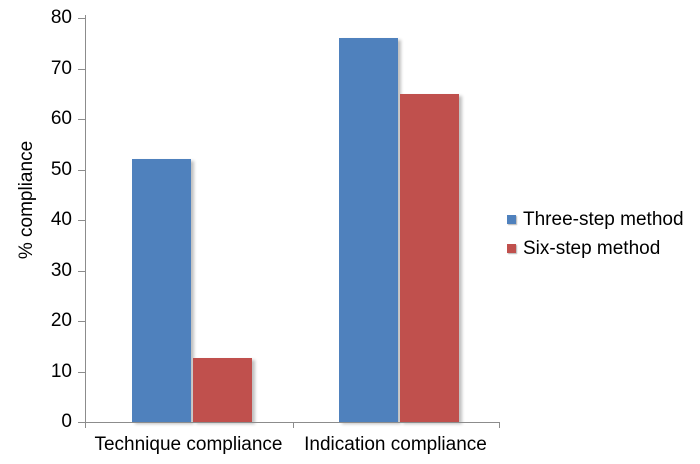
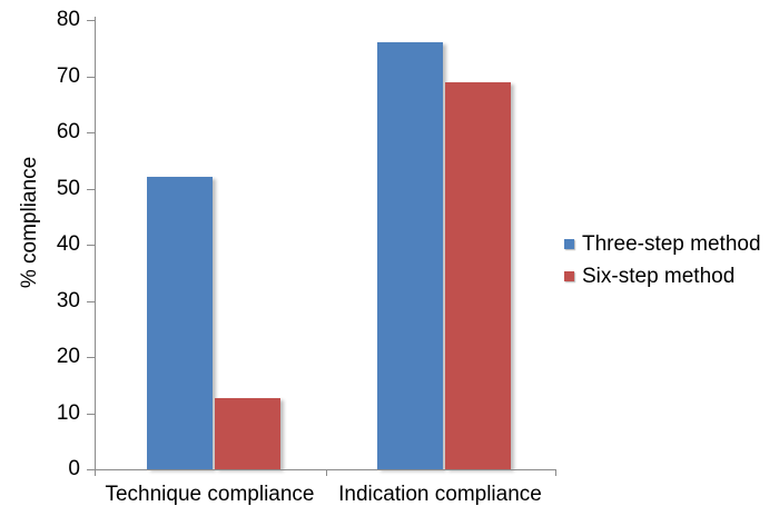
Six-step method/Indication compliance: 65 -> 69
